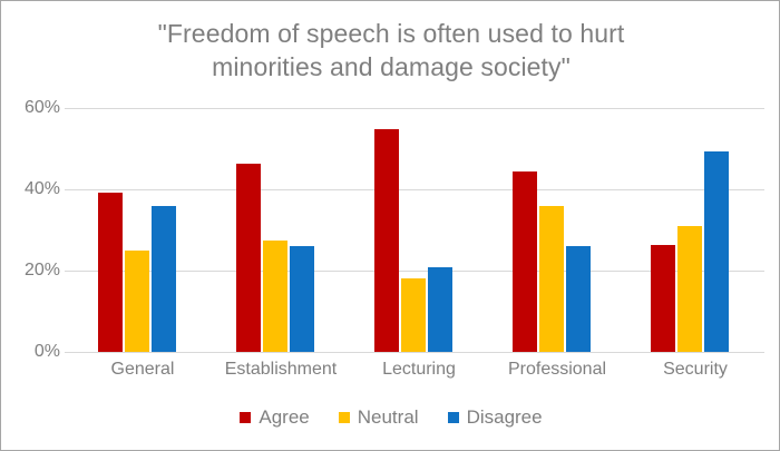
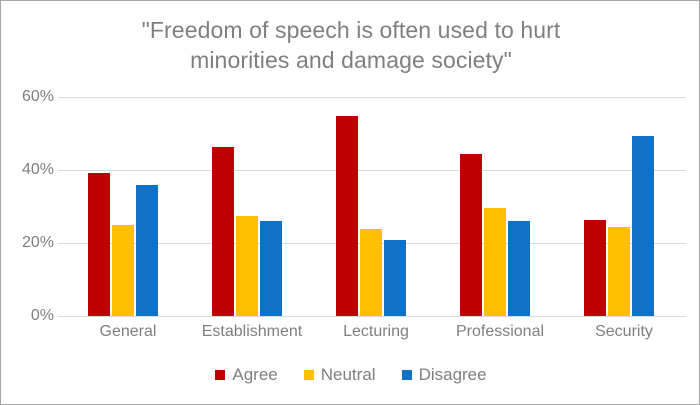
Neutral/Lecturing: 18% -> 24%
Neutral/Professional: 36% -> 30%
Neutral/Security: 31% -> 24%
